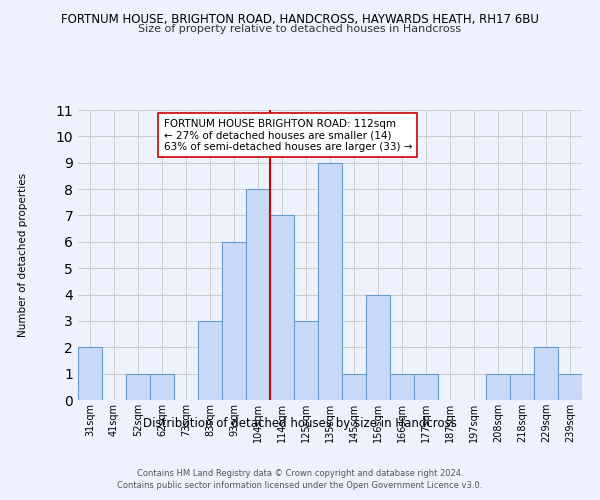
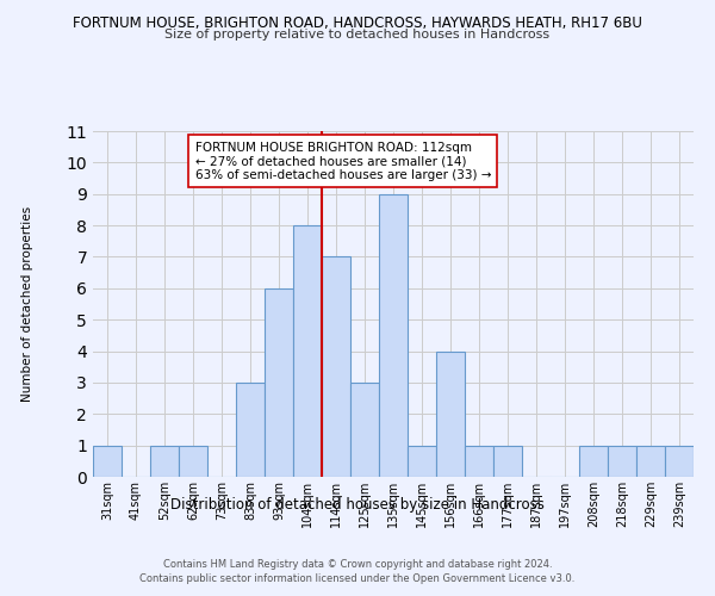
31sqm: 2 -> 1
229sqm: 2 -> 1
